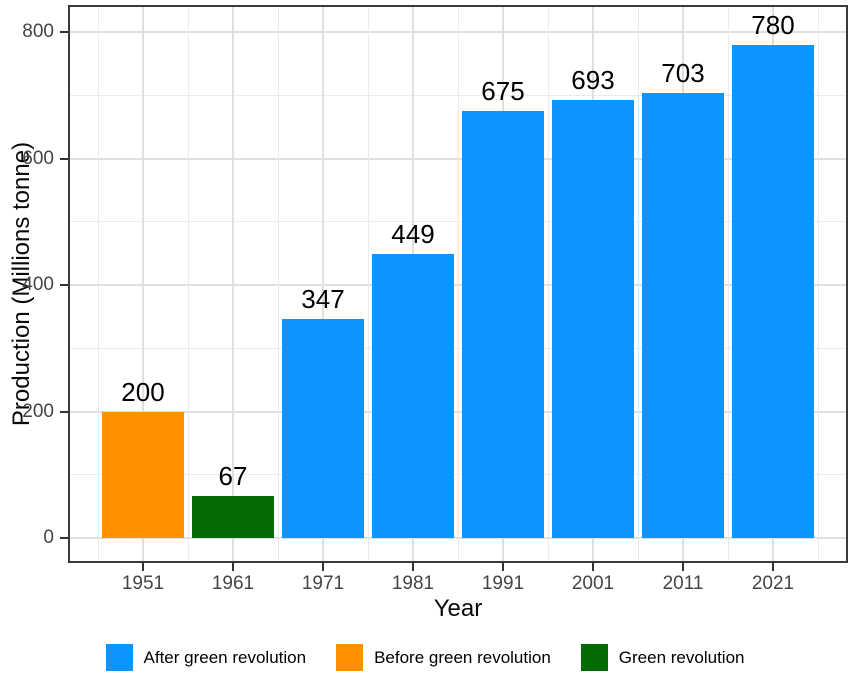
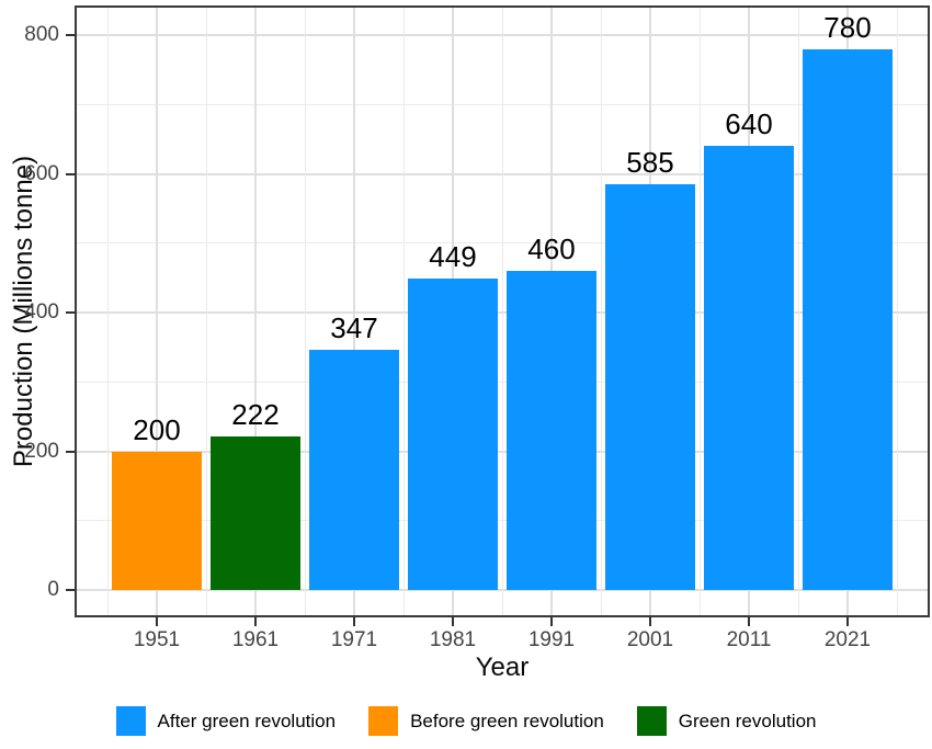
1961: 67 -> 222
1991: 675 -> 460
2001: 693 -> 585
2011: 703 -> 640
